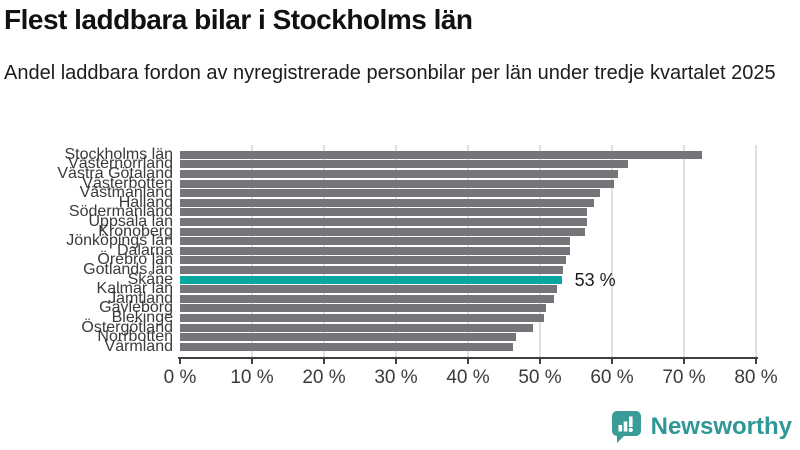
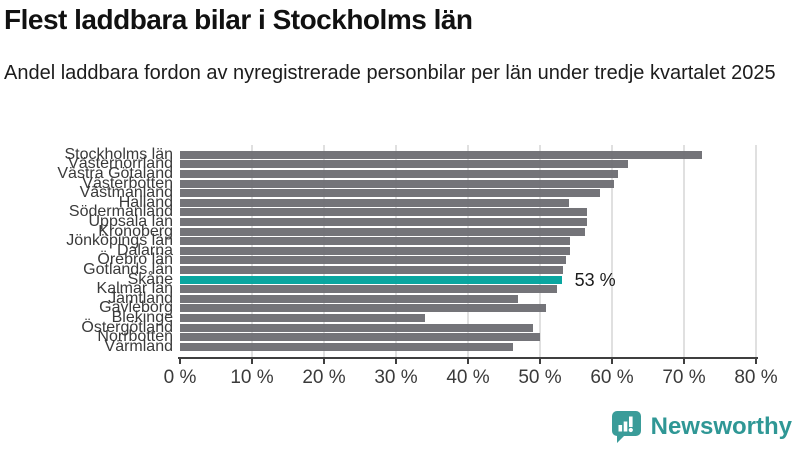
Halland: 58% -> 54%
Jämtland: 52% -> 47%
Blekinge: 50% -> 34%
Norrbotten: 47% -> 50%
